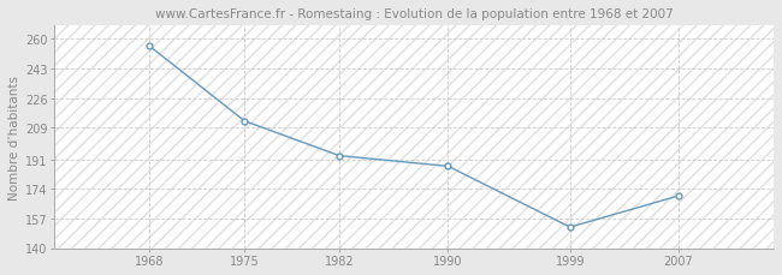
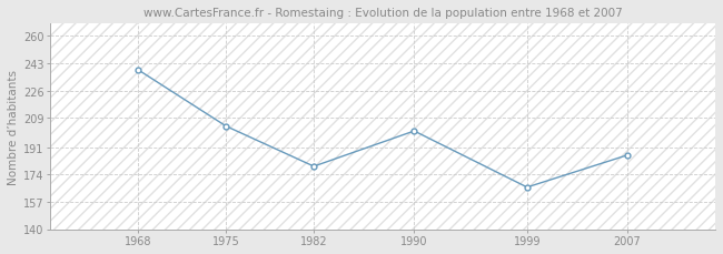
1968: 256 -> 239
1975: 213 -> 204
1982: 193 -> 179
1990: 187 -> 201
1999: 152 -> 166
2007: 170 -> 186
